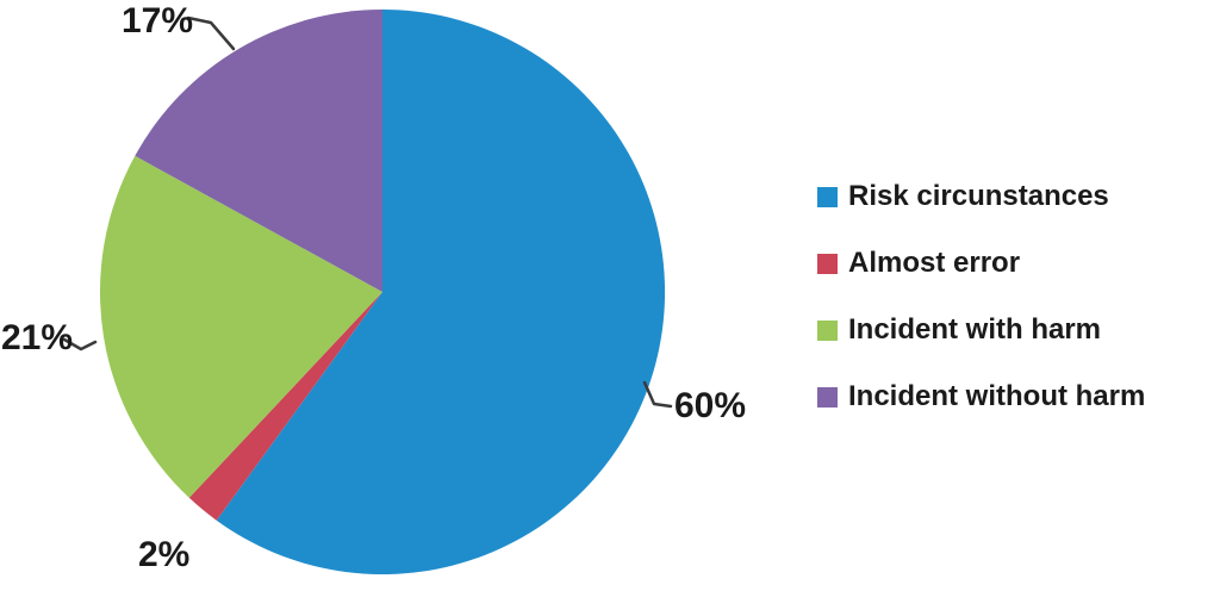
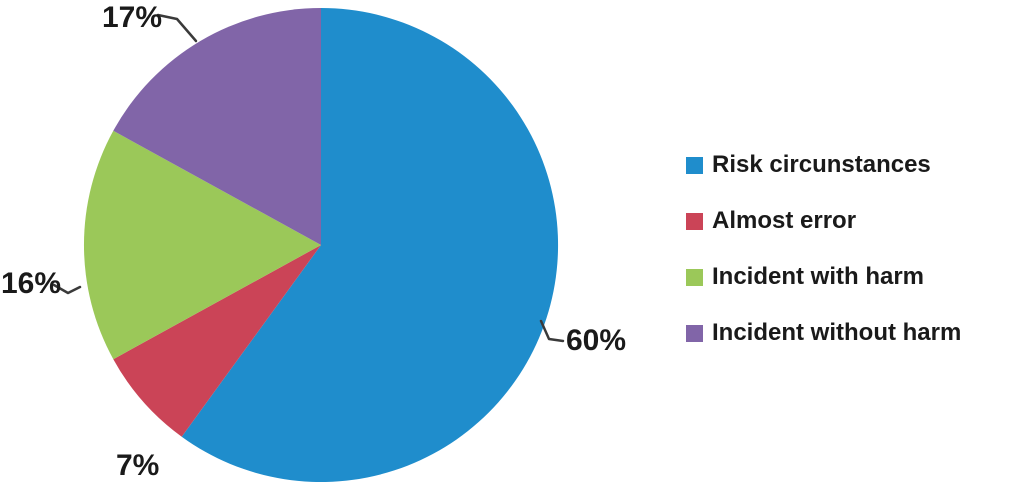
Almost error: 2% -> 7%
Incident with harm: 21% -> 16%
